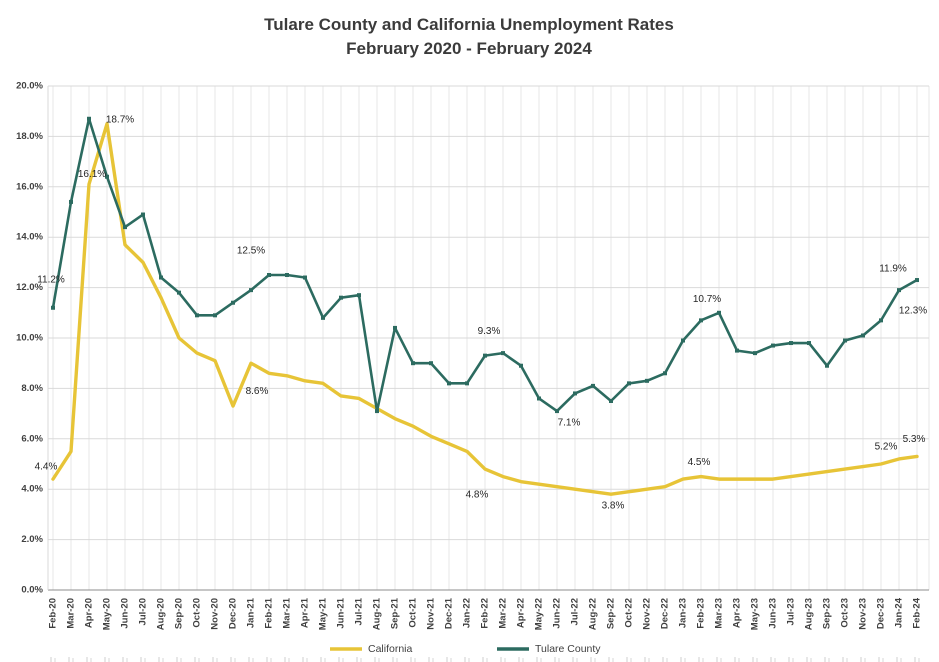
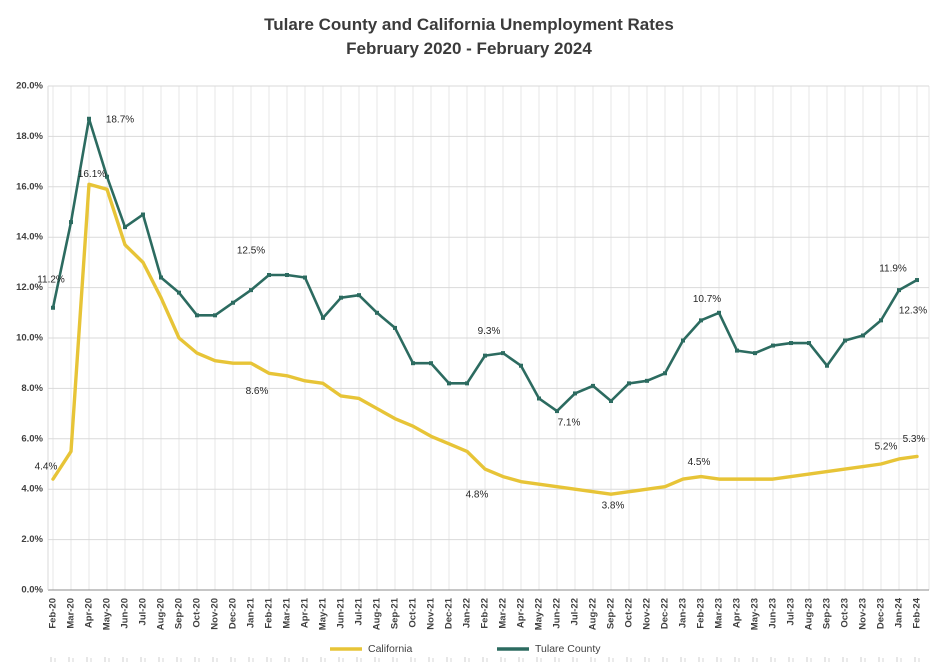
Tulare County/Mar-20: 15.4% -> 14.6%
California/May-20: 18.5% -> 15.9%
California/Dec-20: 7.3% -> 9.0%
Tulare County/Aug-21: 7.1% -> 11.0%
